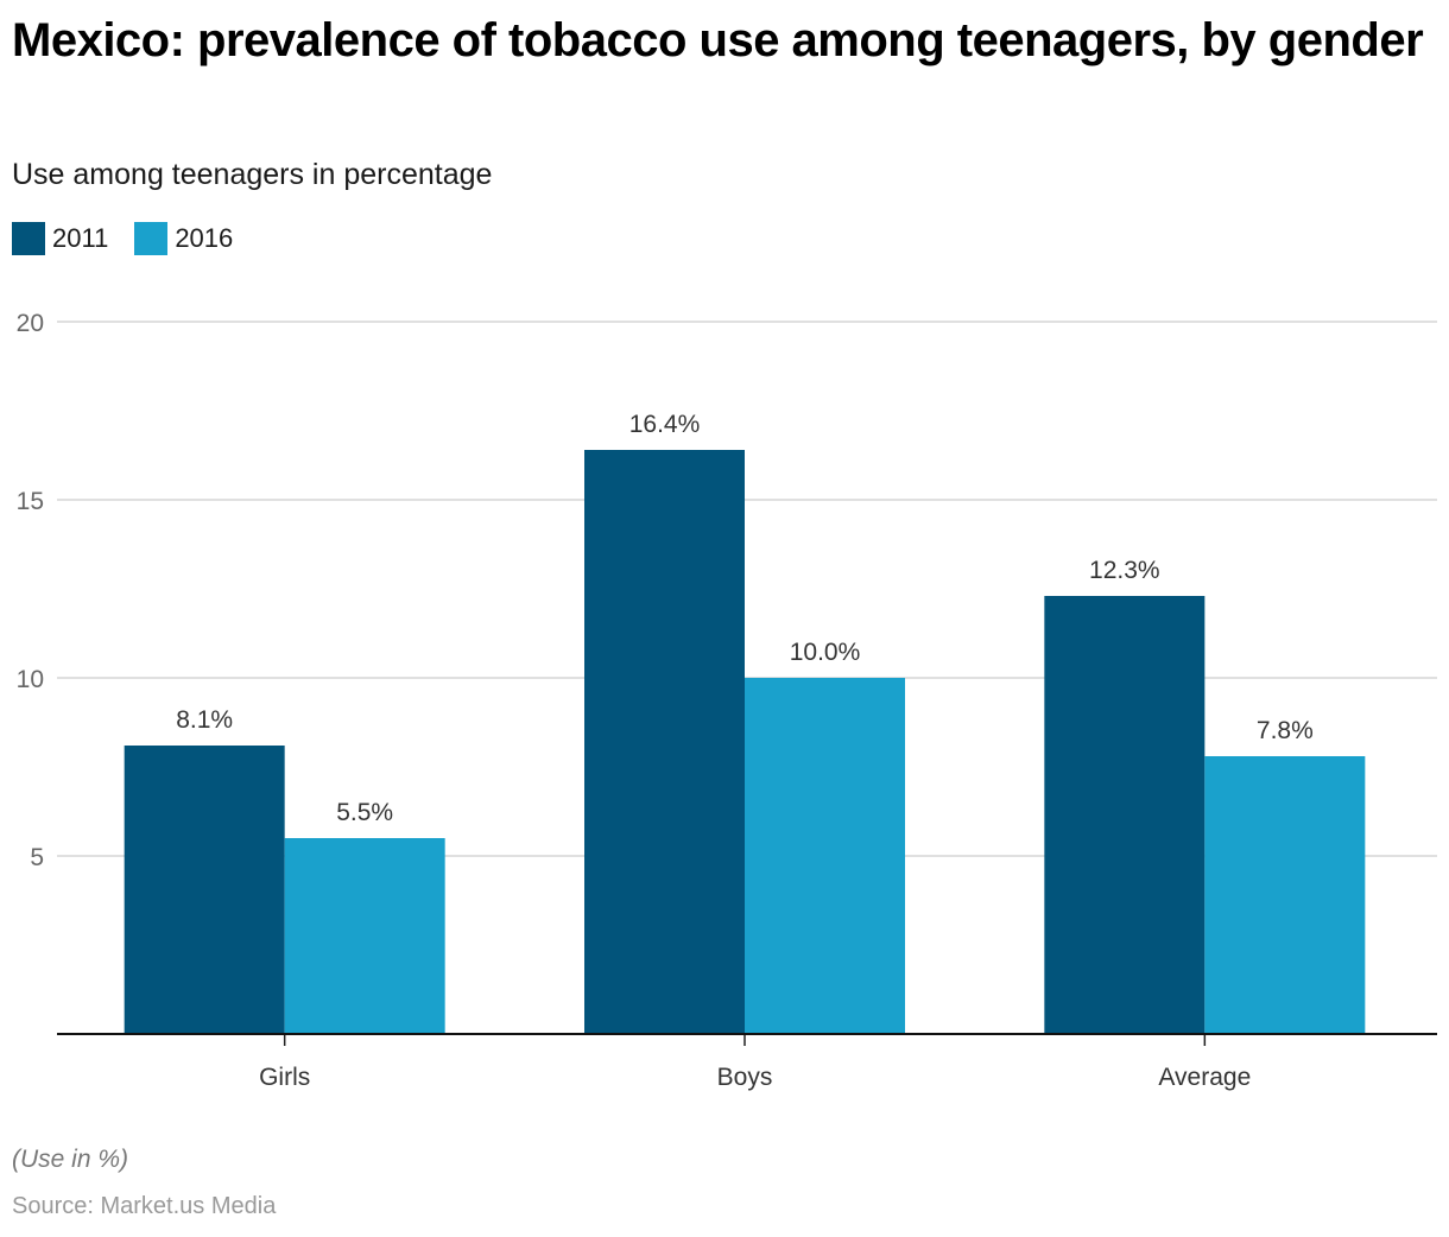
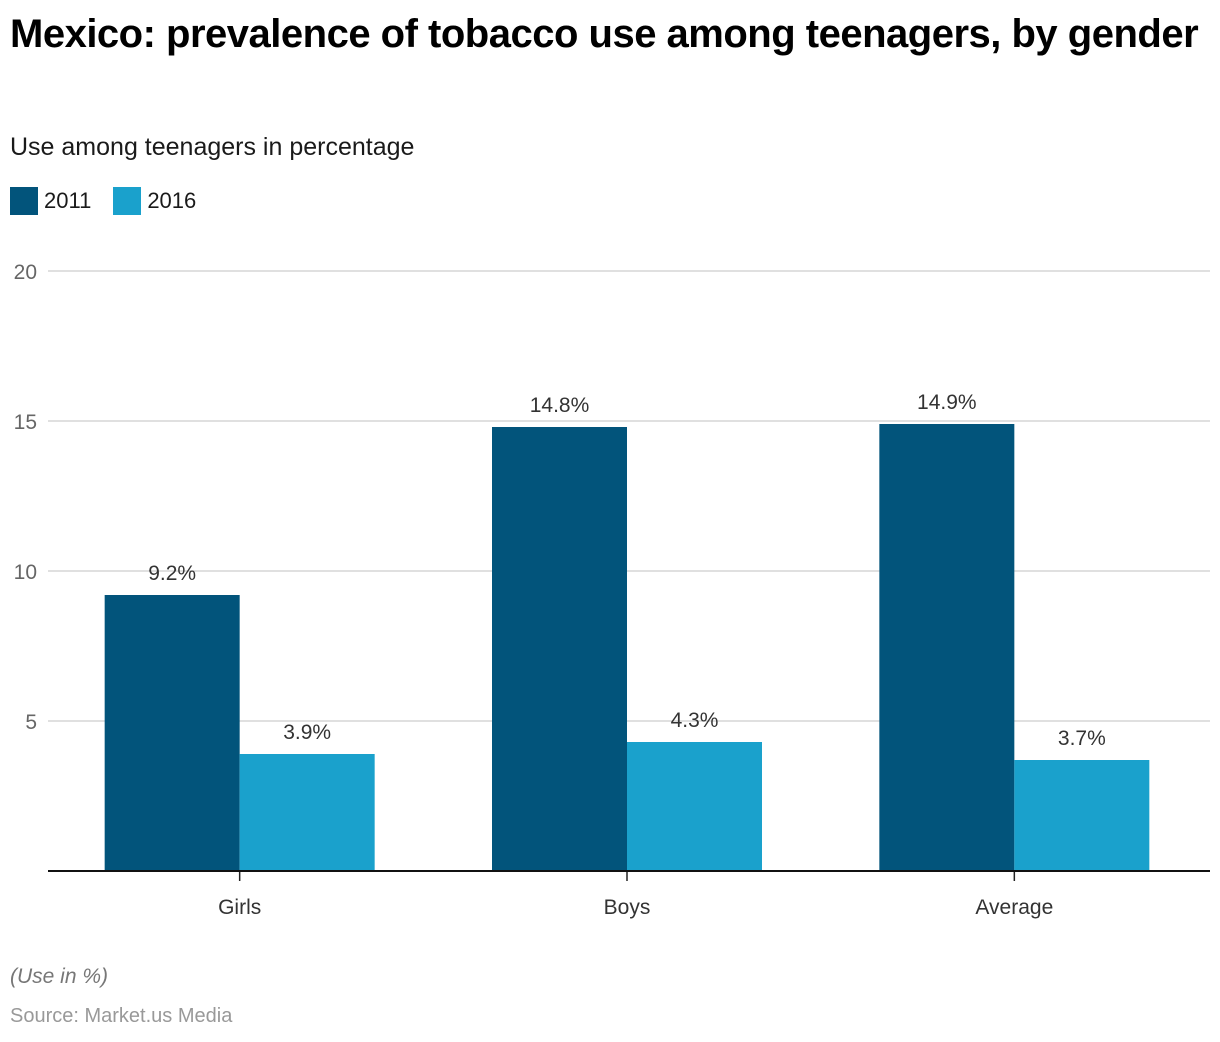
2011/Girls: 8.1% -> 9.2%
2016/Girls: 5.5% -> 3.9%
2011/Boys: 16.4% -> 14.8%
2016/Boys: 10.0% -> 4.3%
2011/Average: 12.3% -> 14.9%
2016/Average: 7.8% -> 3.7%
